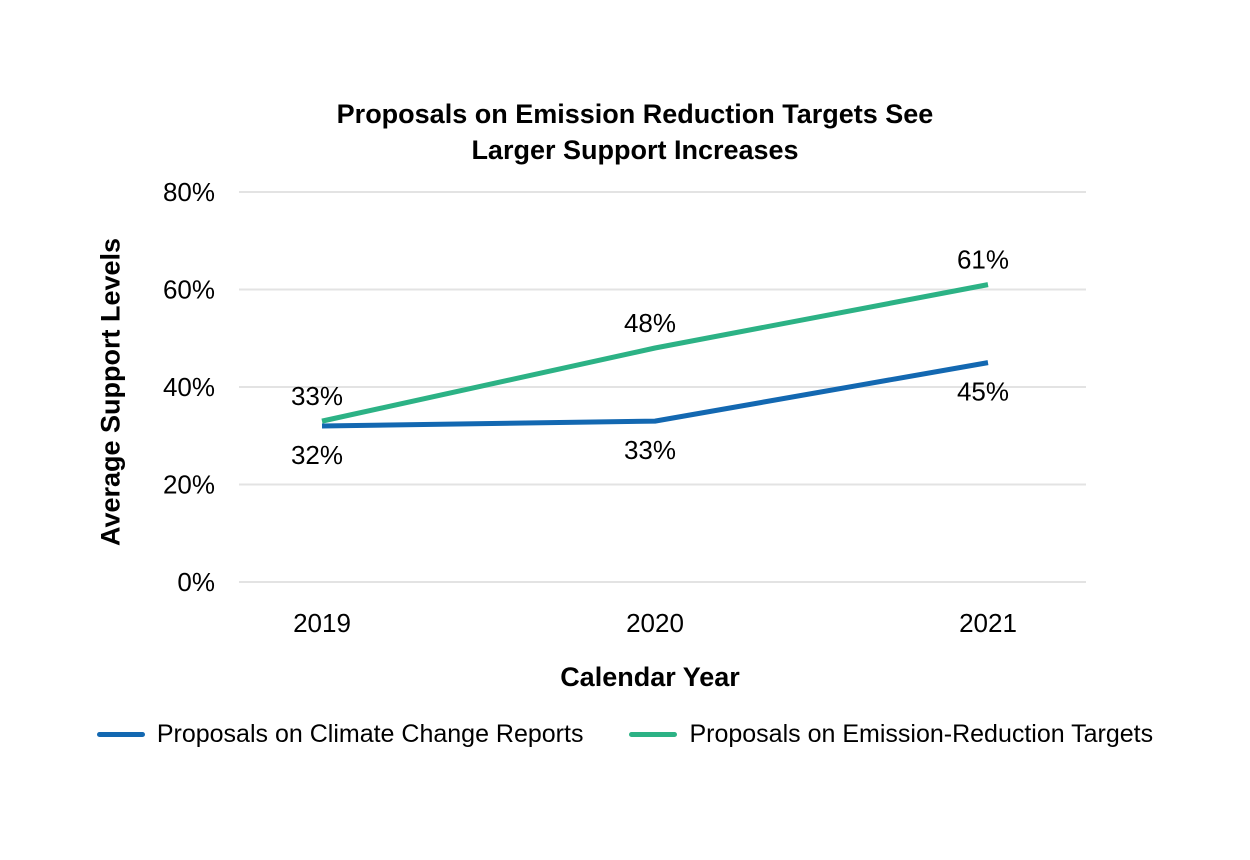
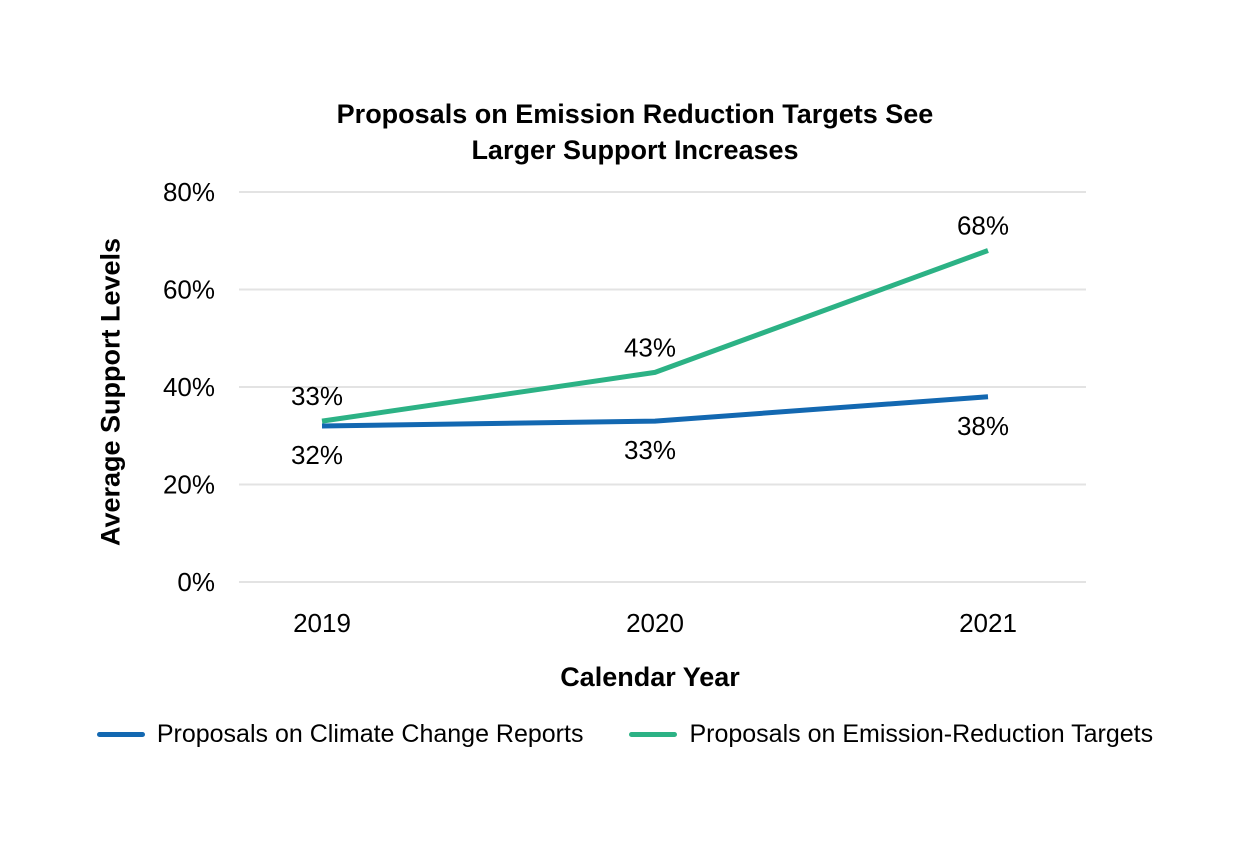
Proposals on Emission-Reduction Targets/2020: 48% -> 43%
Proposals on Climate Change Reports/2021: 45% -> 38%
Proposals on Emission-Reduction Targets/2021: 61% -> 68%
